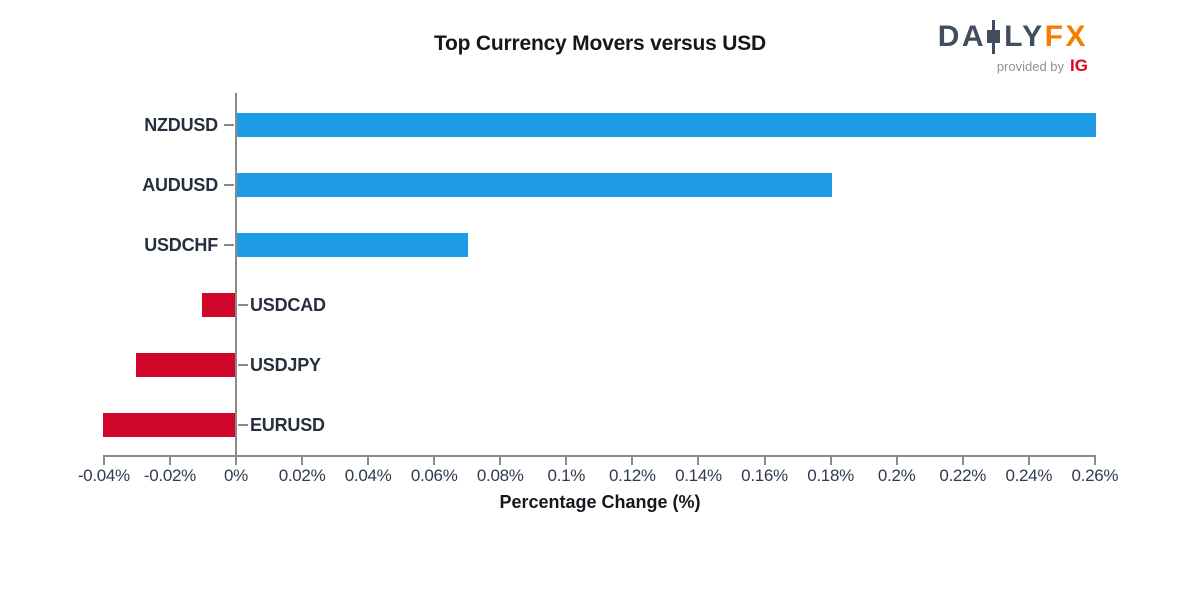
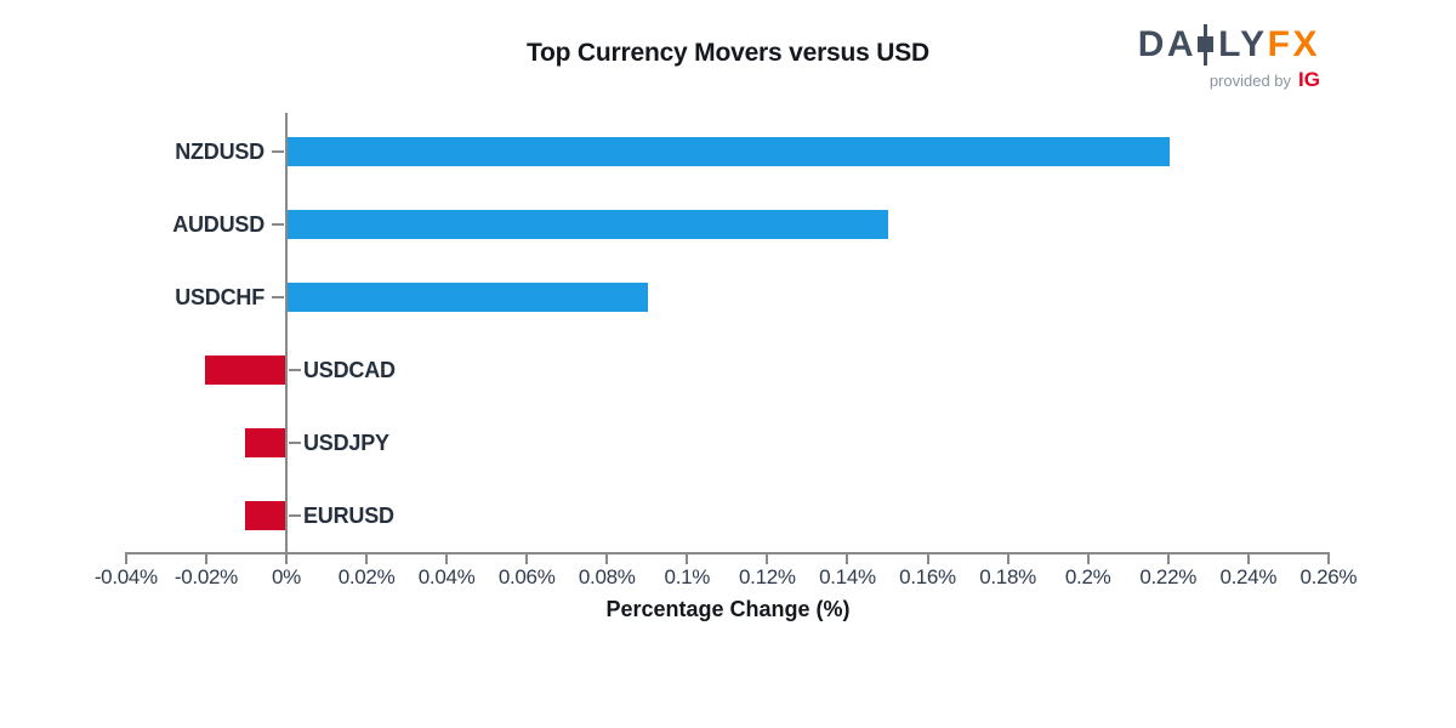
NZDUSD: 0.26% -> 0.22%
AUDUSD: 0.18% -> 0.15%
USDCHF: 0.07% -> 0.09%
USDCAD: -0.01% -> -0.02%
USDJPY: -0.03% -> -0.01%
EURUSD: -0.04% -> -0.01%
